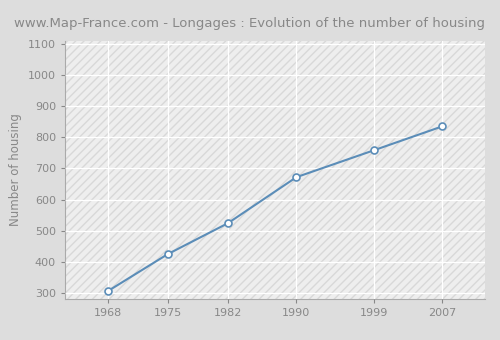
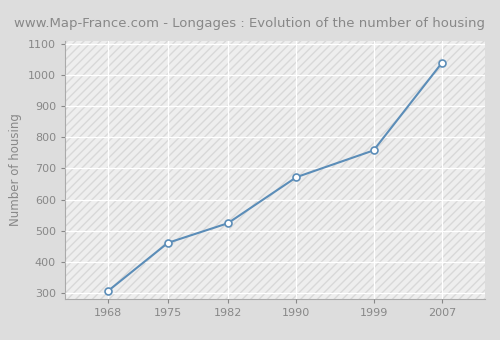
1975: 425 -> 461
2007: 835 -> 1040
